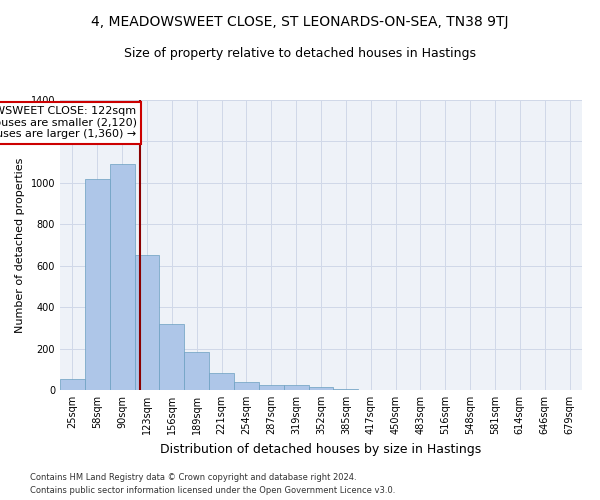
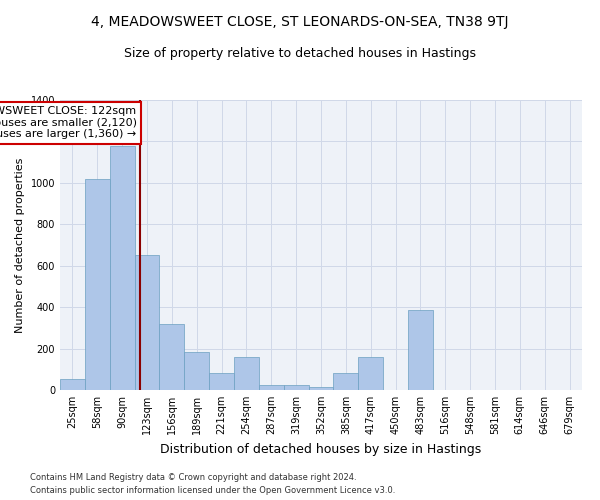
90sqm: 1090 -> 1180
254sqm: 40 -> 160
385sqm: 5 -> 80
417sqm: 2 -> 160
483sqm: 1 -> 385
